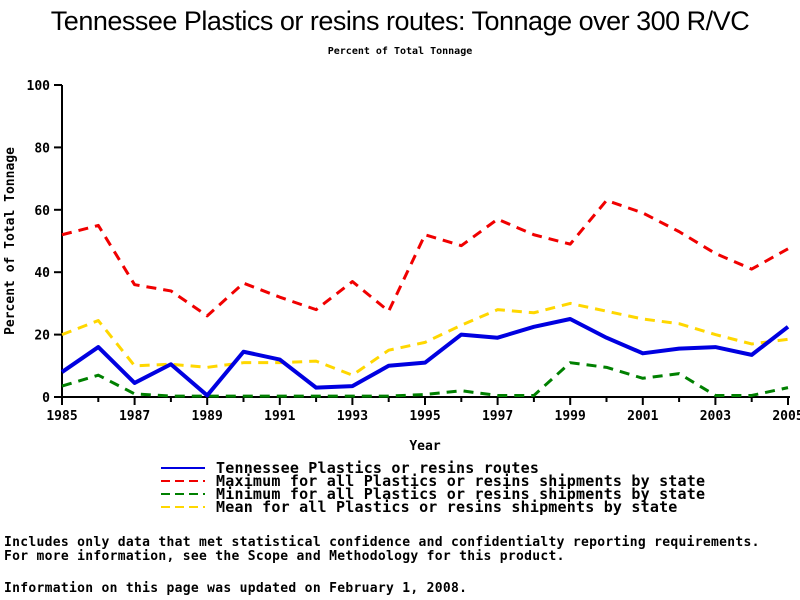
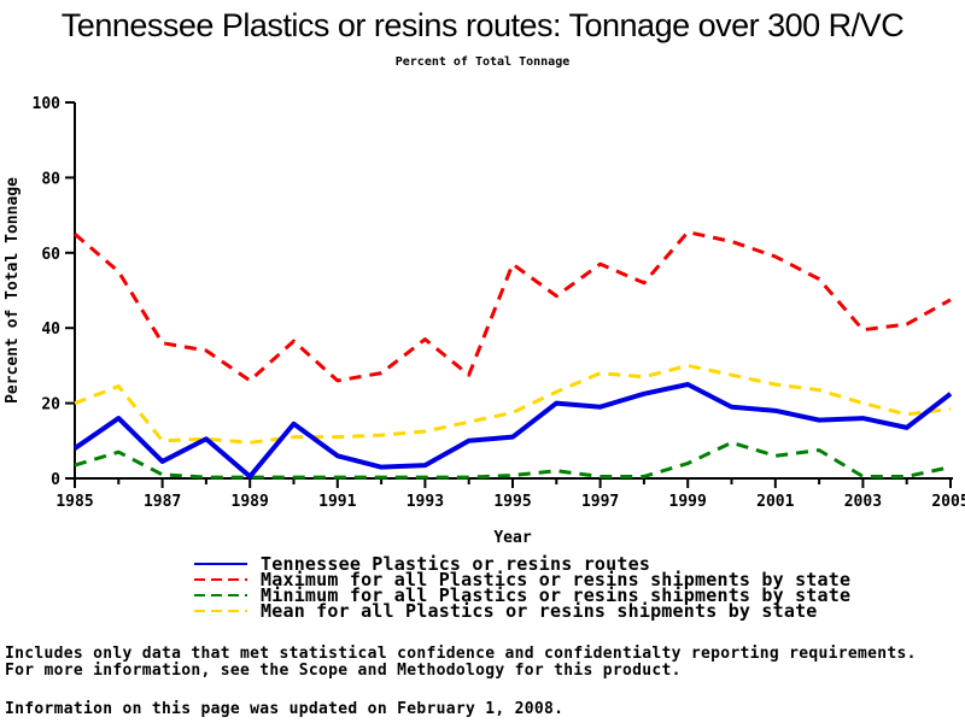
Maximum for all Plastics or resins shipments by state/1985: 52 -> 65
Tennessee Plastics or resins routes/1991: 12 -> 6
Maximum for all Plastics or resins shipments by state/1991: 32 -> 26
Mean for all Plastics or resins shipments by state/1993: 7 -> 12
Maximum for all Plastics or resins shipments by state/1995: 52 -> 57
Maximum for all Plastics or resins shipments by state/1999: 49 -> 66
Minimum for all Plastics or resins shipments by state/1999: 11 -> 4
Tennessee Plastics or resins routes/2001: 14 -> 18
Maximum for all Plastics or resins shipments by state/2003: 46 -> 40
